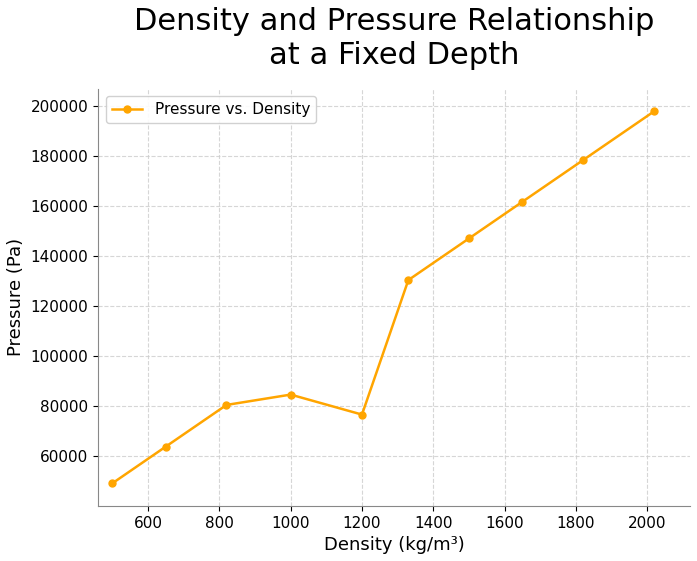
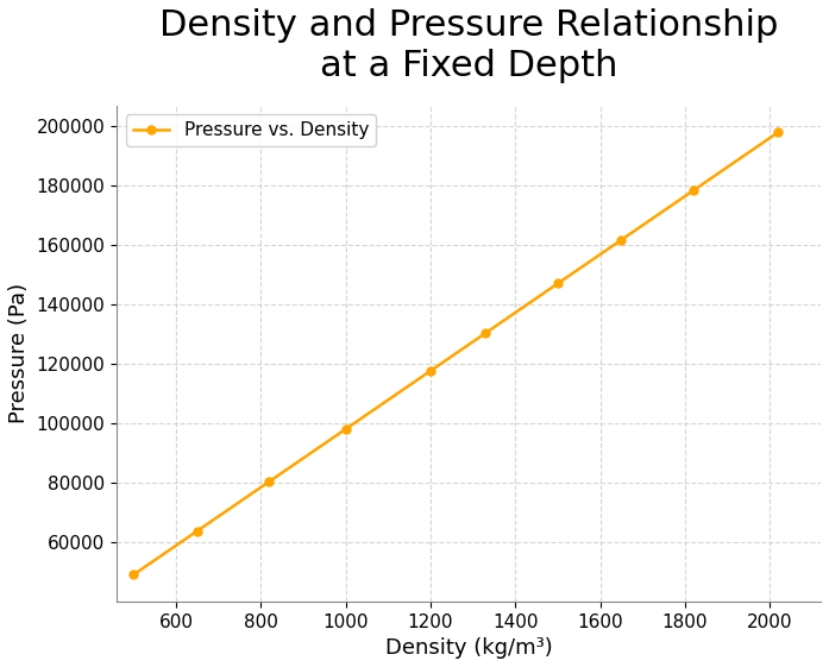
1000: 84500 -> 98000
1200: 76500 -> 117600
